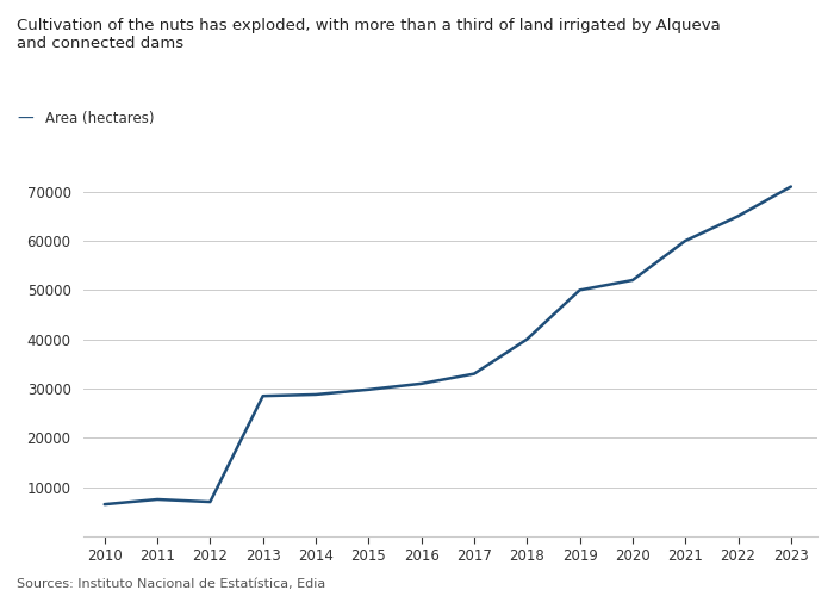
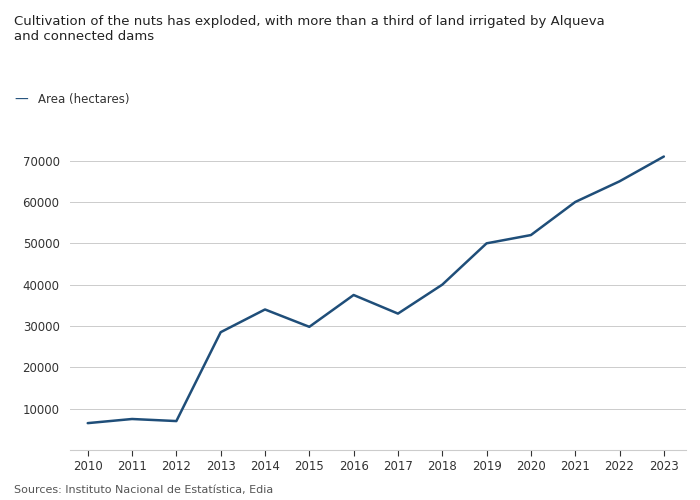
2014: 28800 -> 34000
2016: 31000 -> 37500
